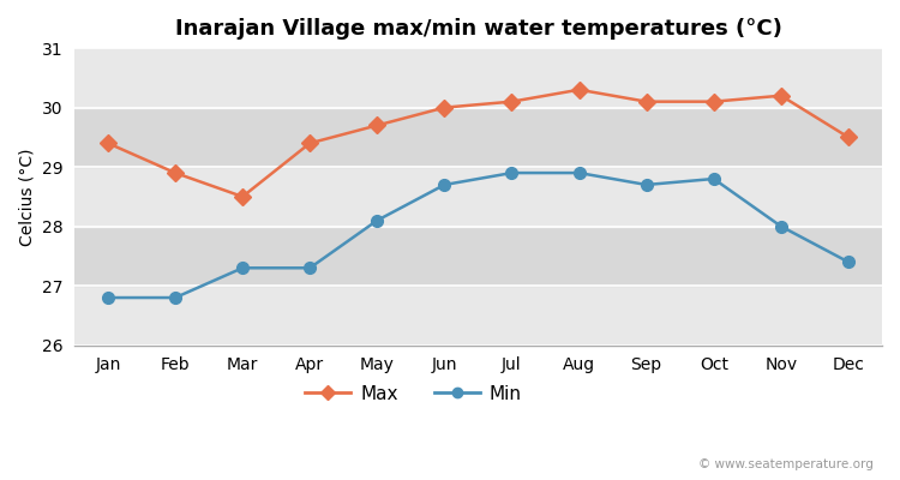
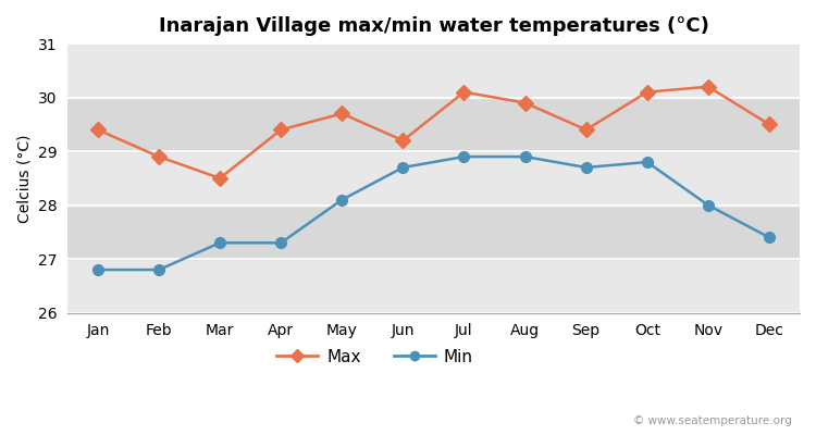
Max/Jun: 30.0 -> 29.2
Max/Aug: 30.3 -> 29.9
Max/Sep: 30.1 -> 29.4
